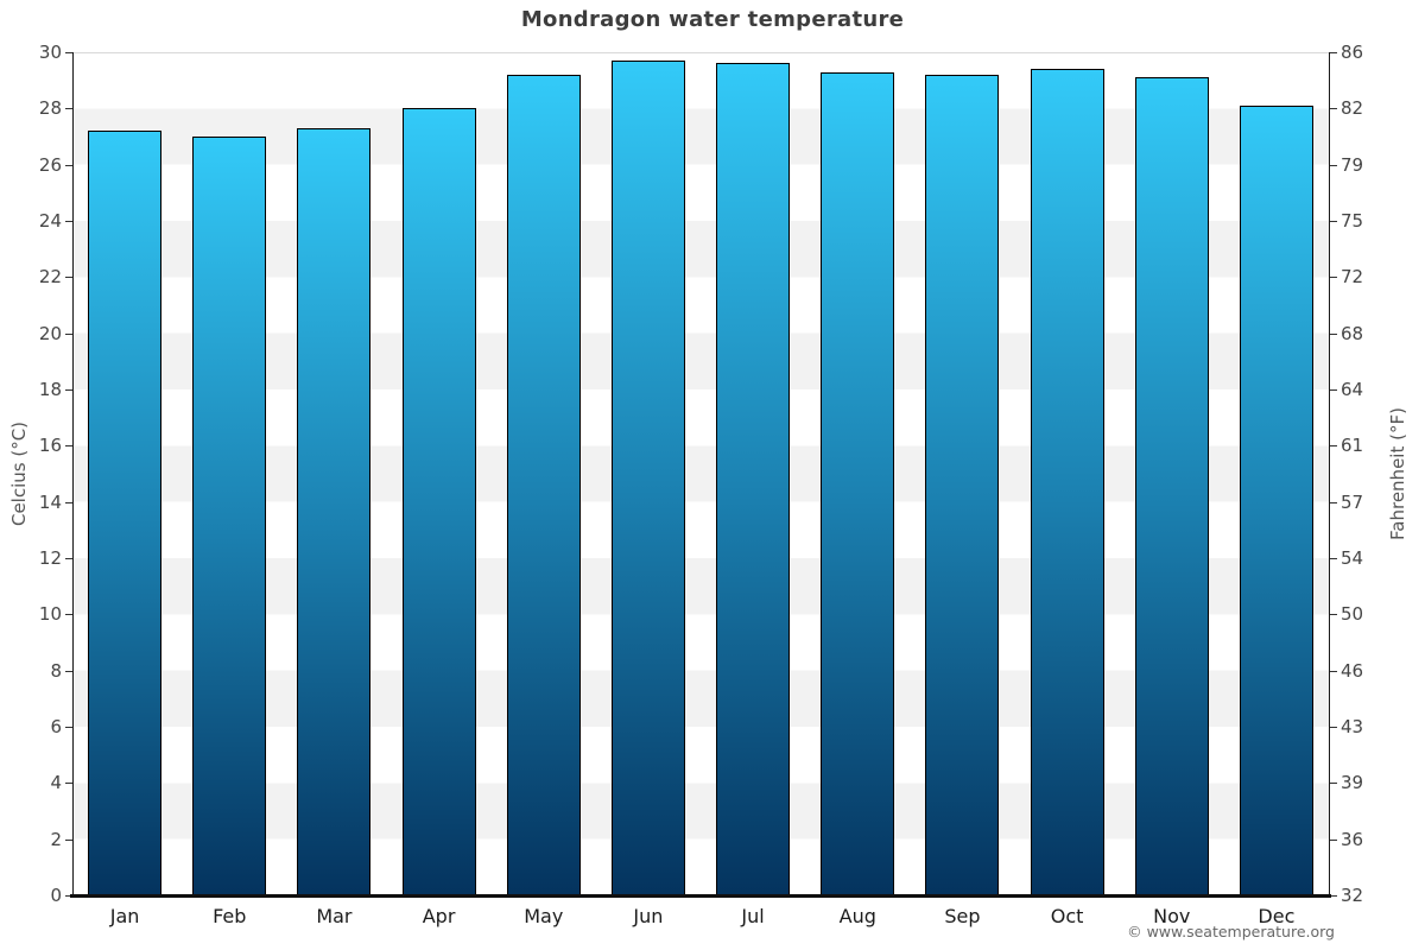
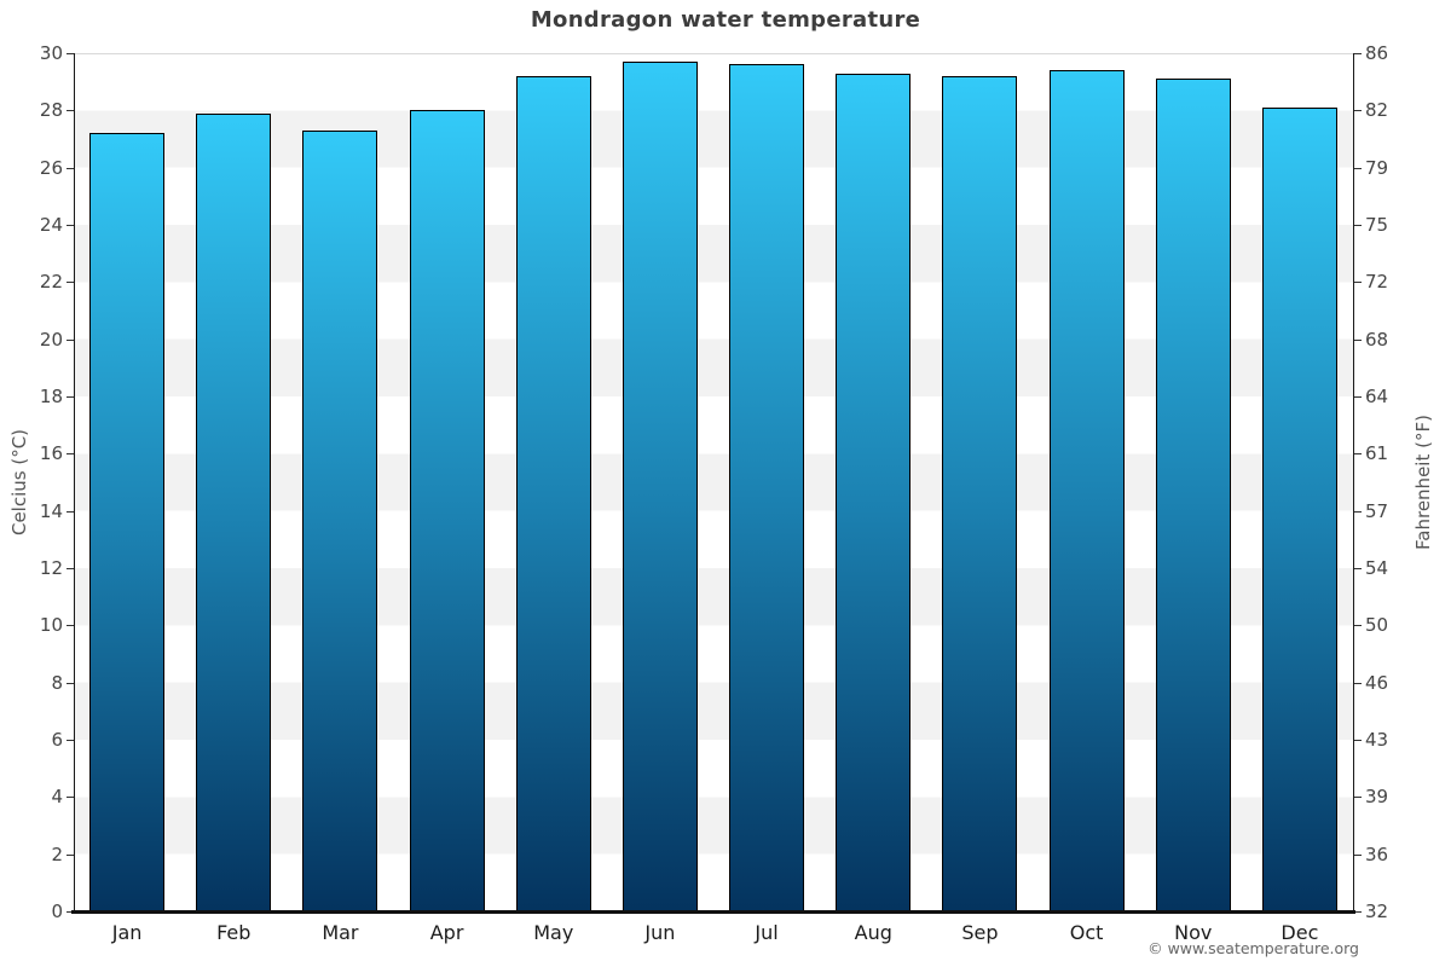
Feb: 27.0 -> 27.9
